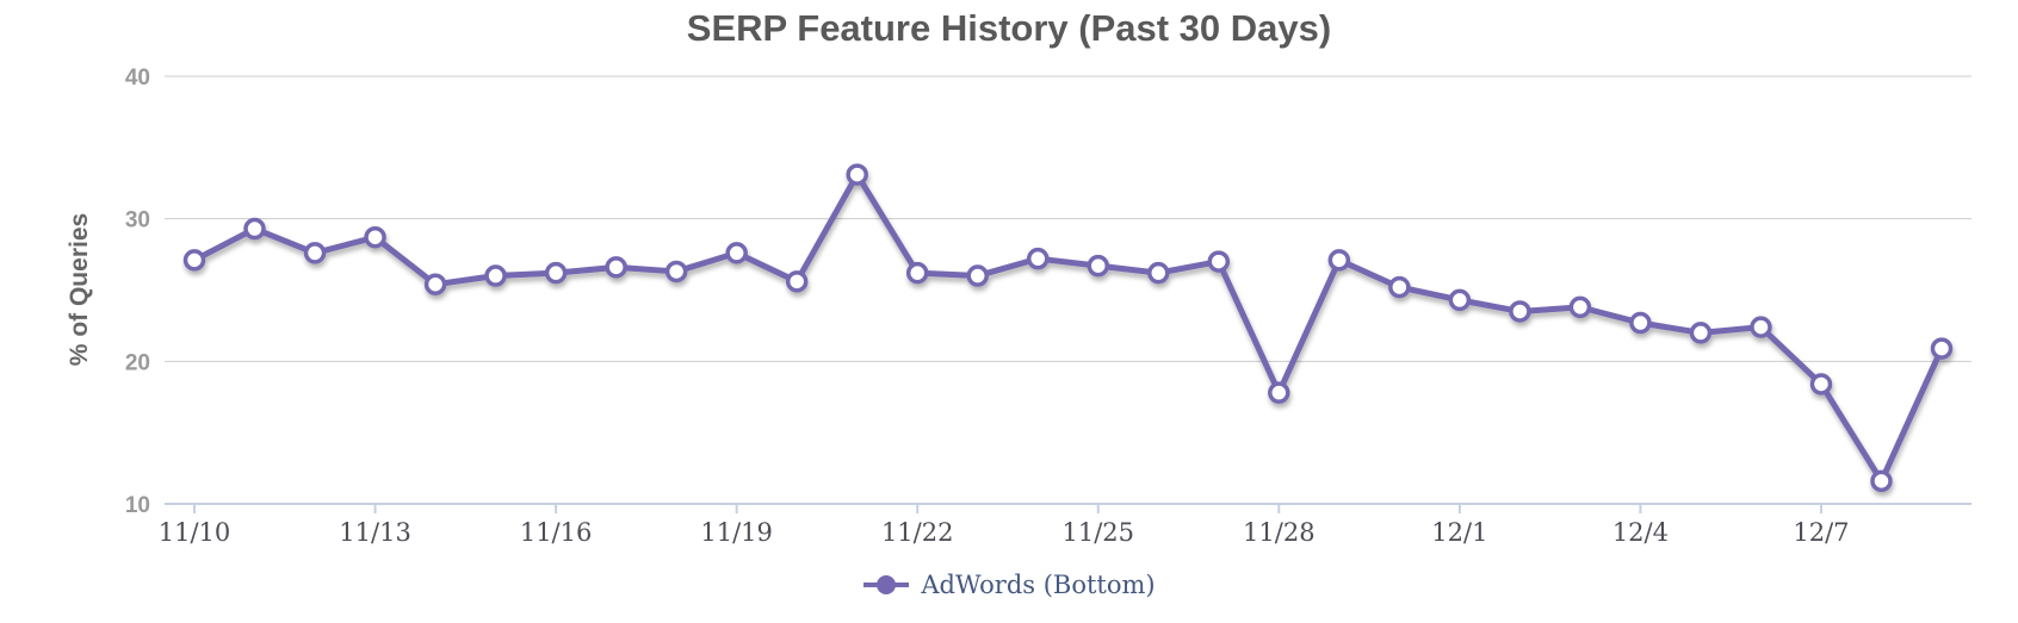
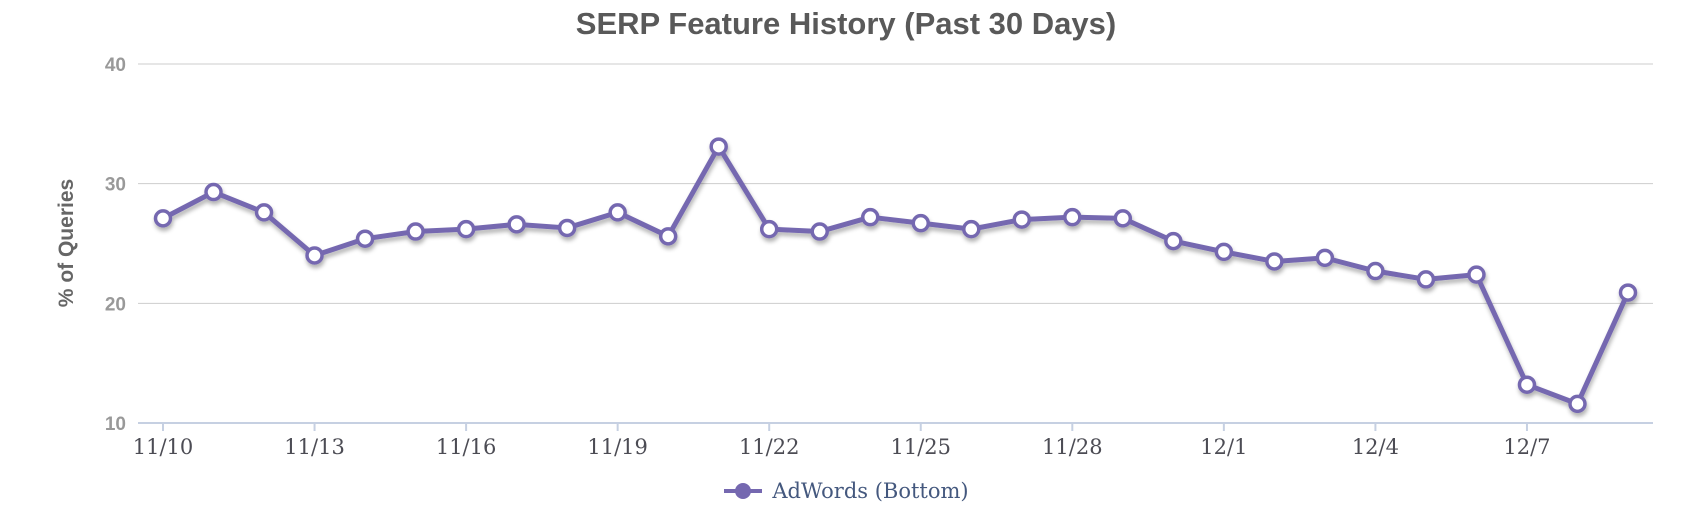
11/13: 28.7 -> 24.0
11/28: 17.8 -> 27.2
12/7: 18.4 -> 13.2
